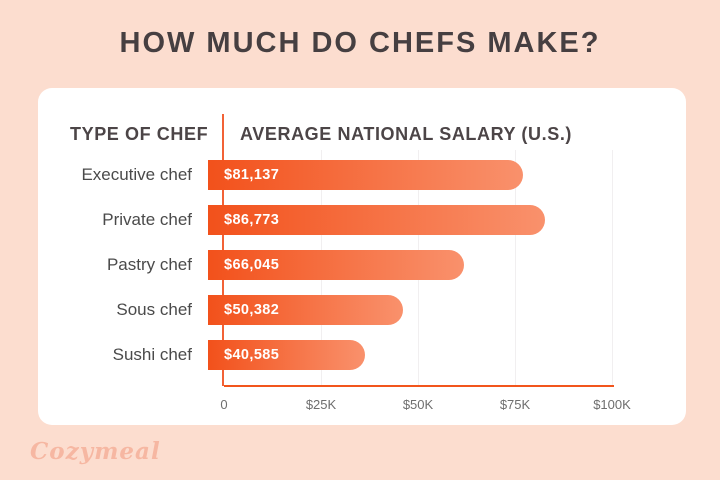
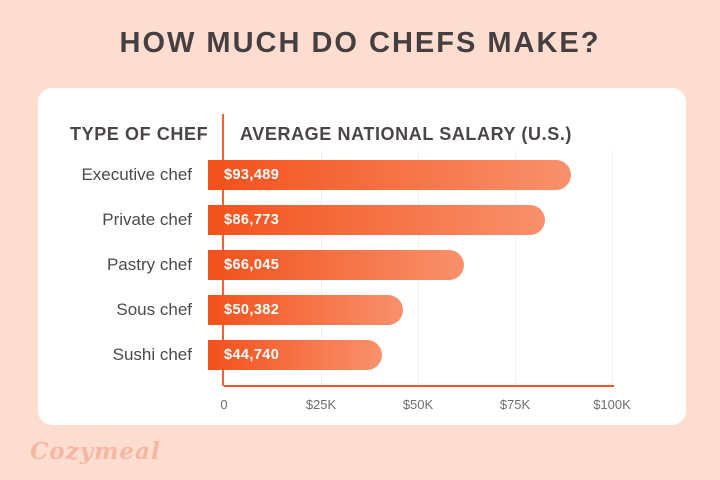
Executive chef: $81,137 -> $93,489
Sushi chef: $40,585 -> $44,740
